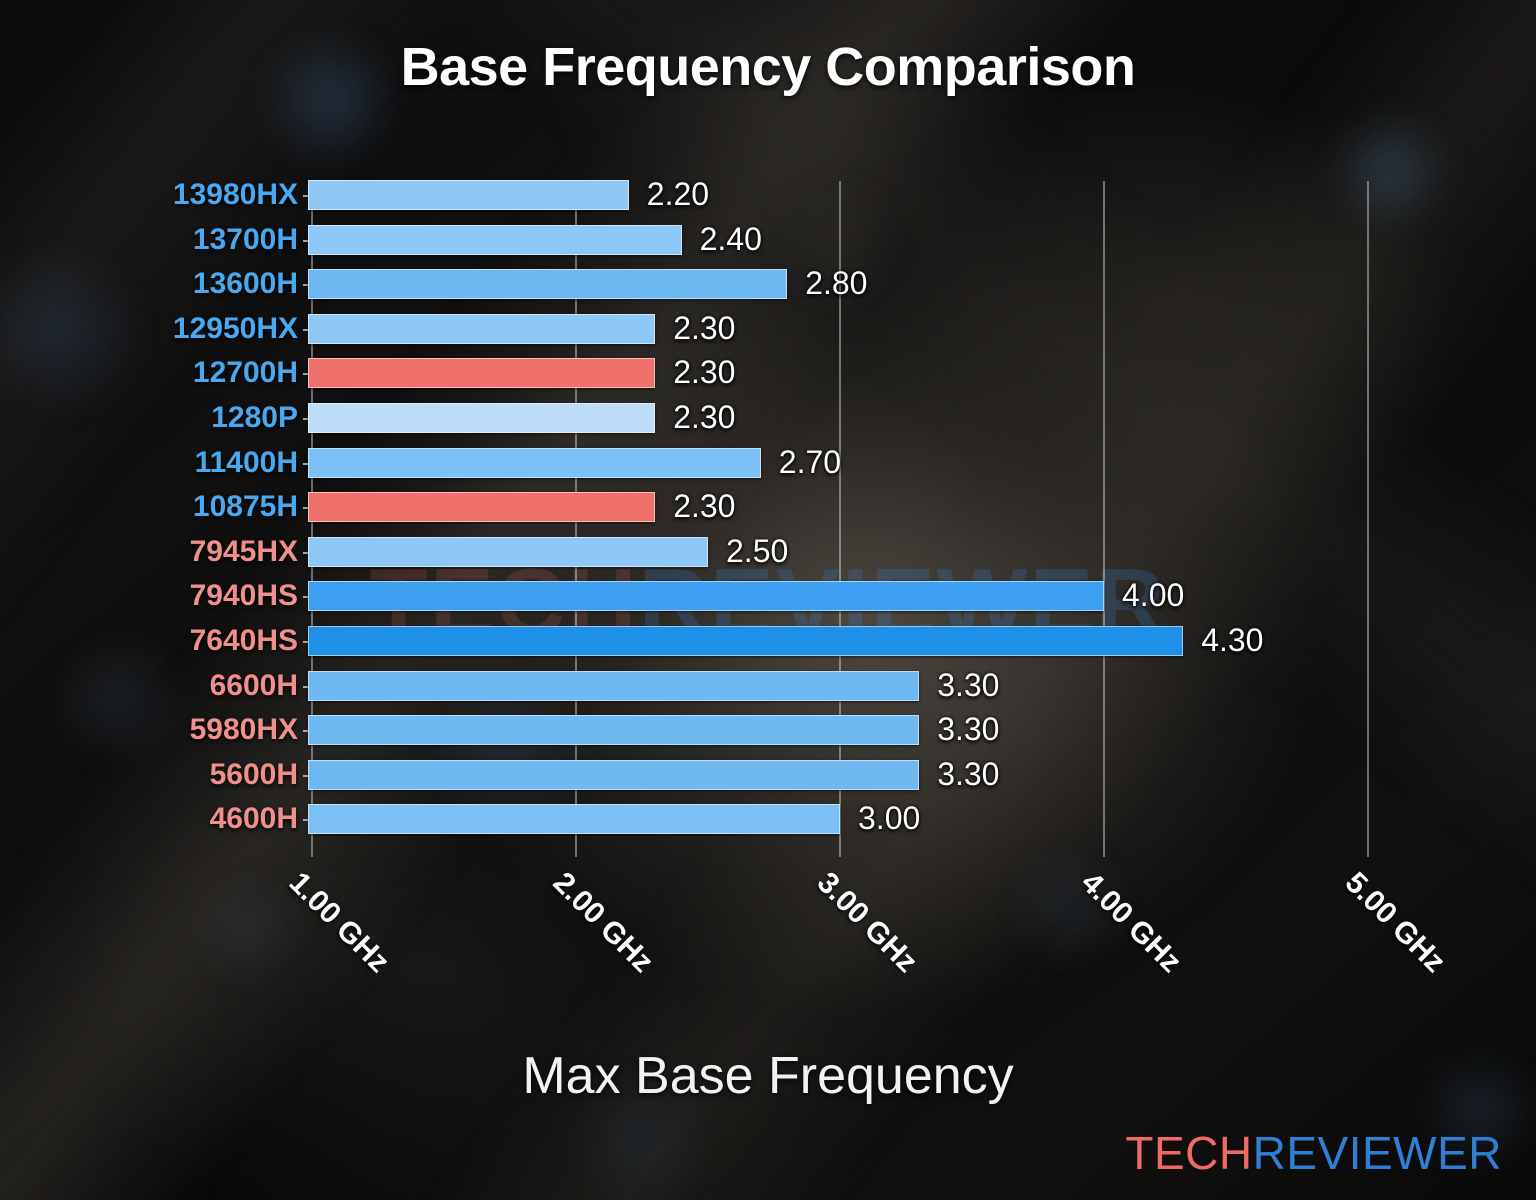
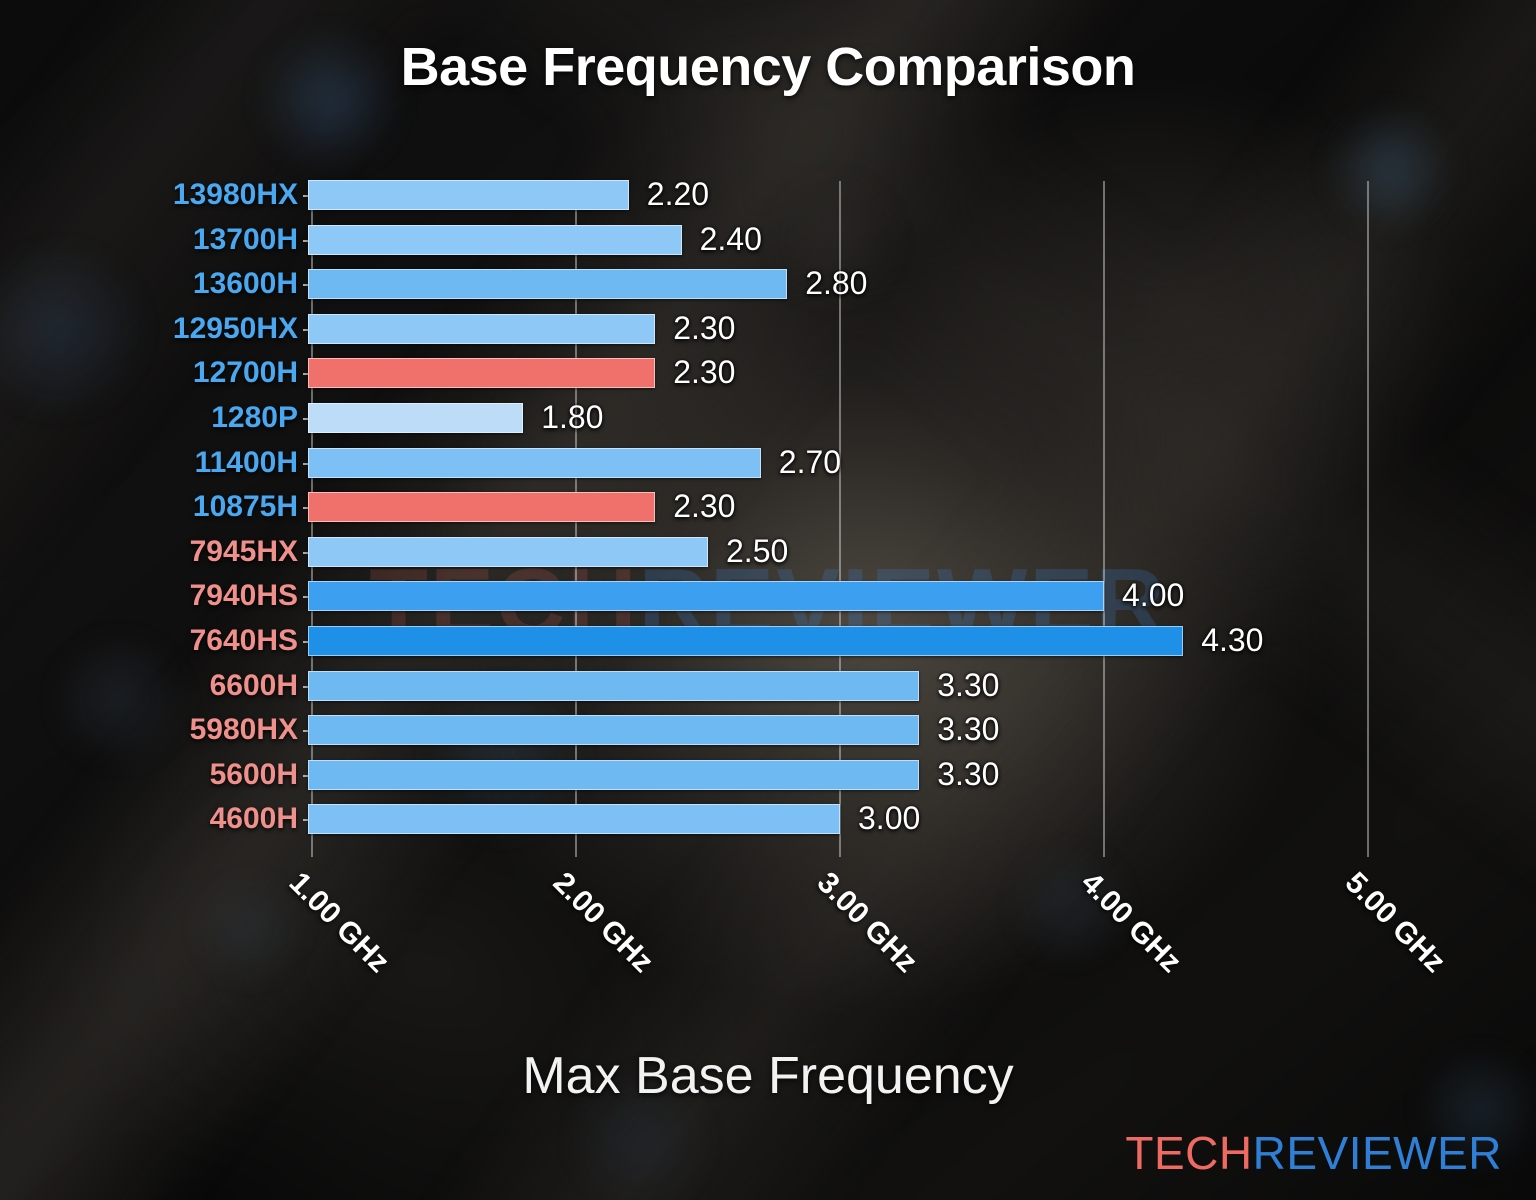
1280P: 2.30 -> 1.80
